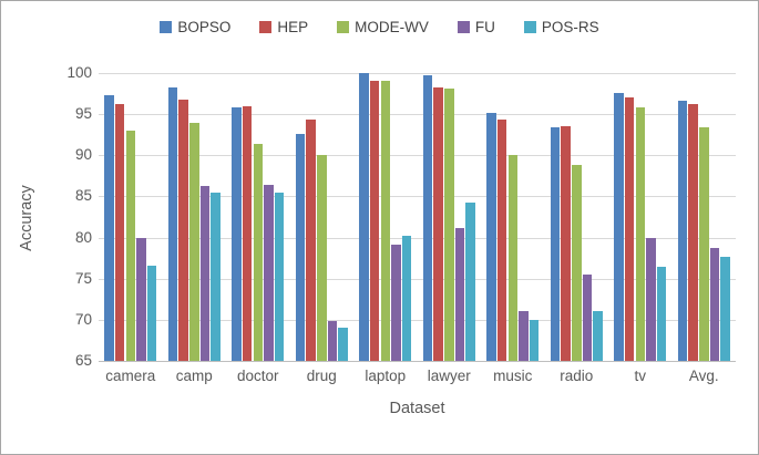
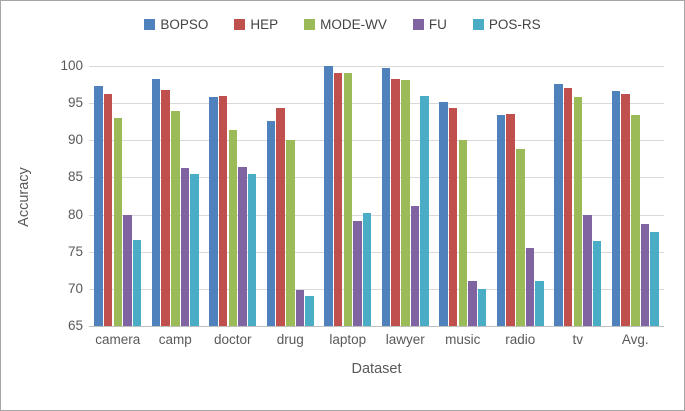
POS-RS/lawyer: 84 -> 96
